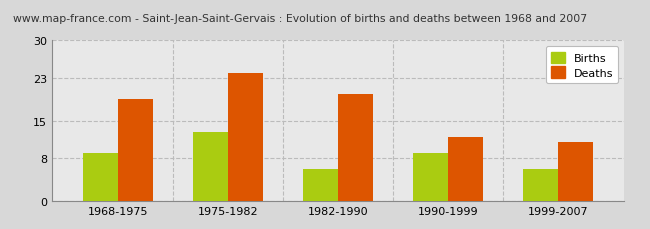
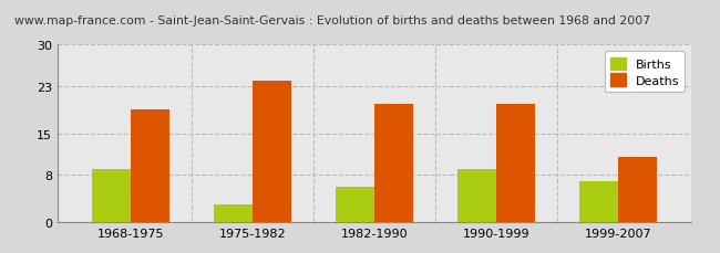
Births/1975-1982: 13 -> 3
Deaths/1990-1999: 12 -> 20
Births/1999-2007: 6 -> 7
